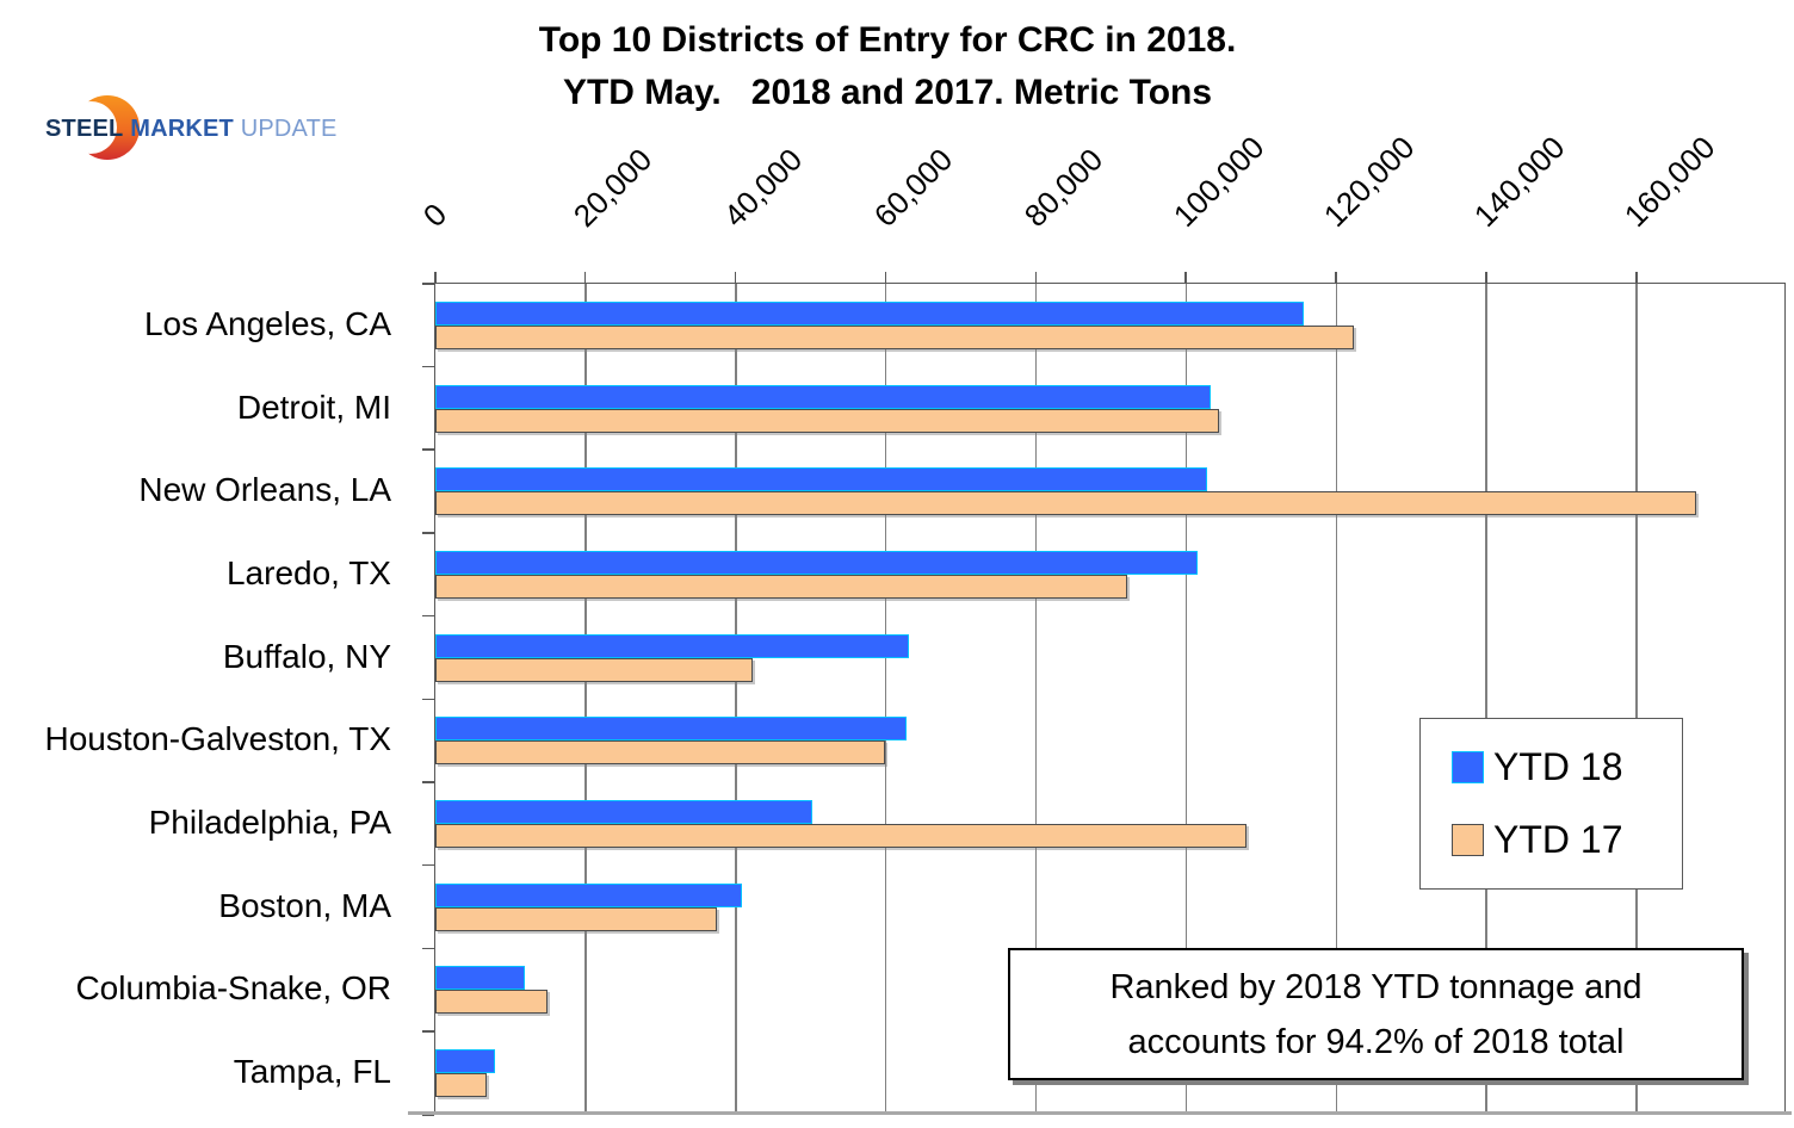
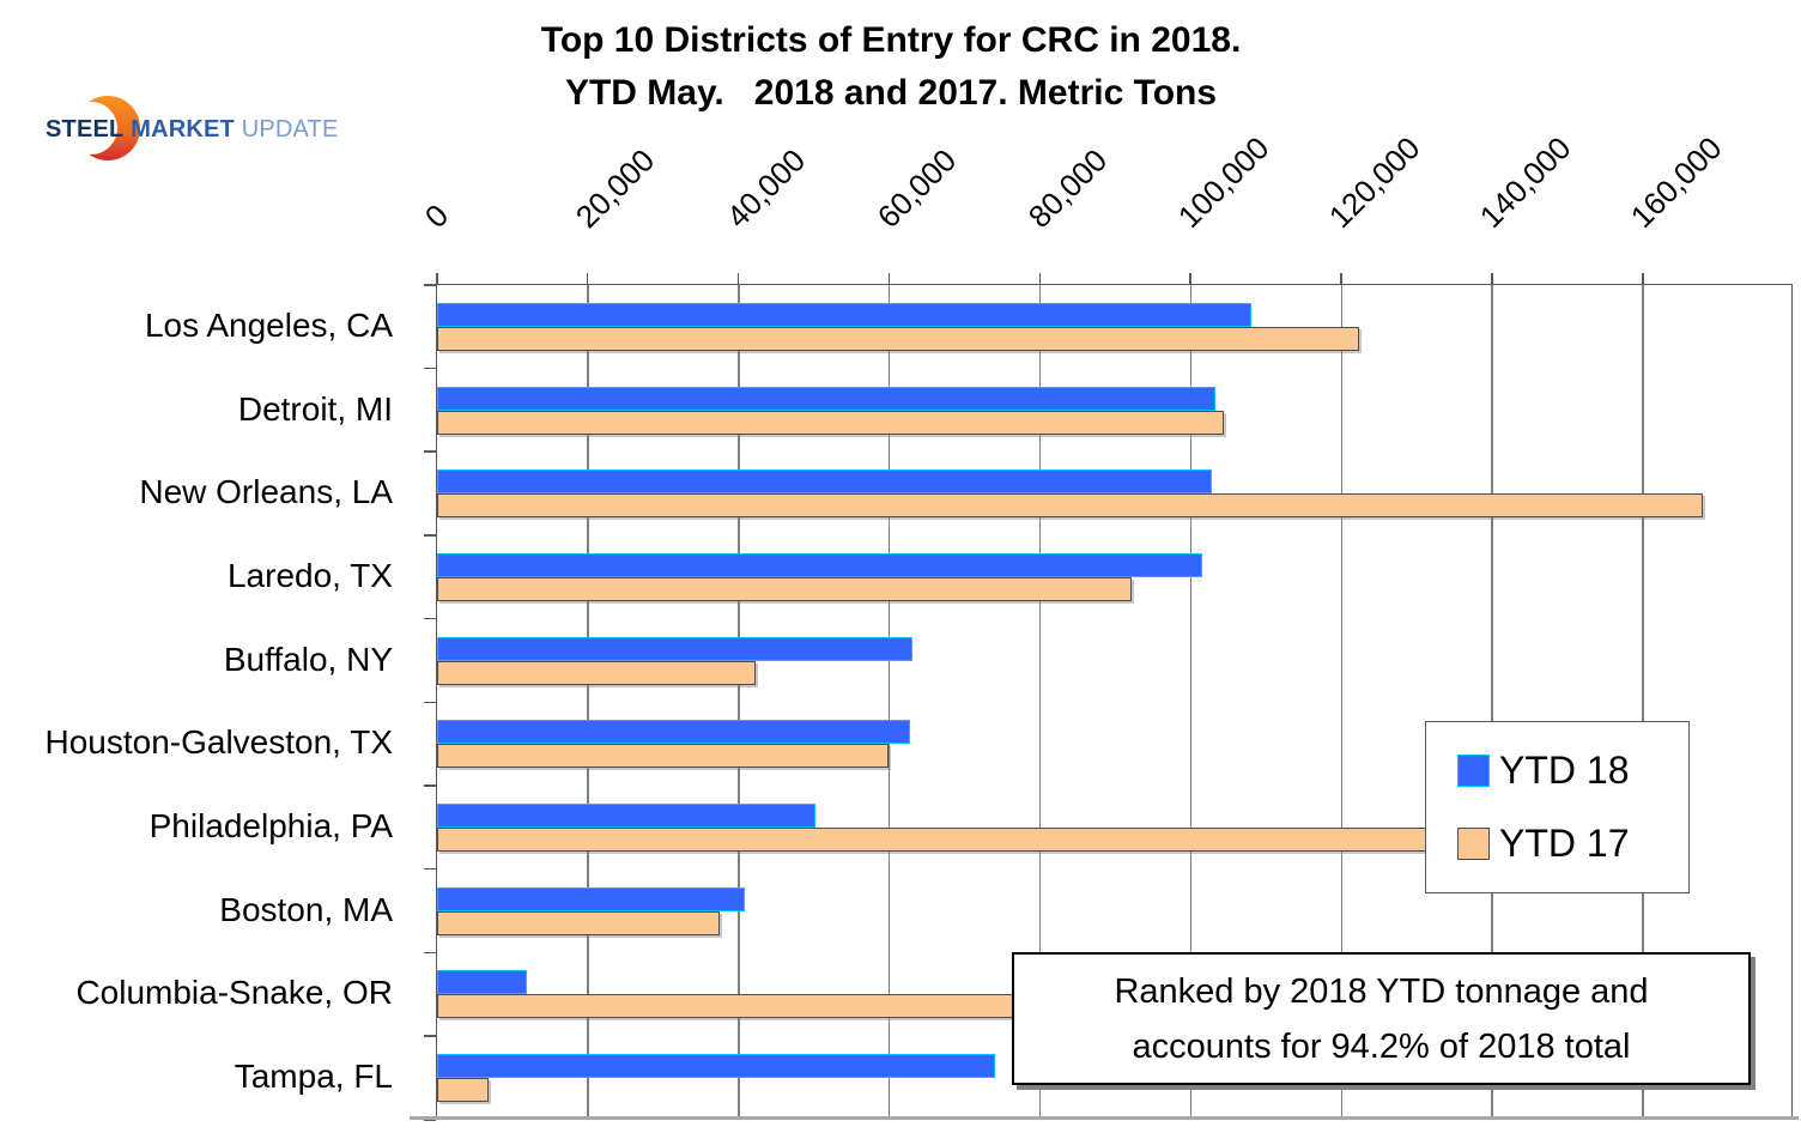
YTD 18/Los Angeles, CA: 116000 -> 108000
YTD 17/Philadelphia, PA: 108000 -> 156000
YTD 17/Columbia-Snake, OR: 15000 -> 82000
YTD 18/Tampa, FL: 8000 -> 74000
